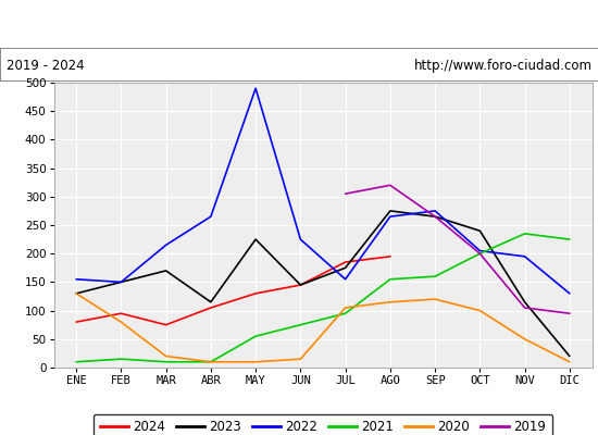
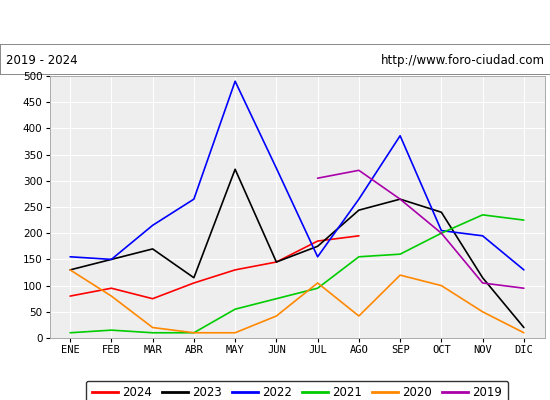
2023/MAY: 225 -> 322
2022/JUN: 225 -> 324
2020/JUN: 15 -> 42
2023/AGO: 275 -> 244
2020/AGO: 115 -> 42
2022/SEP: 275 -> 386
